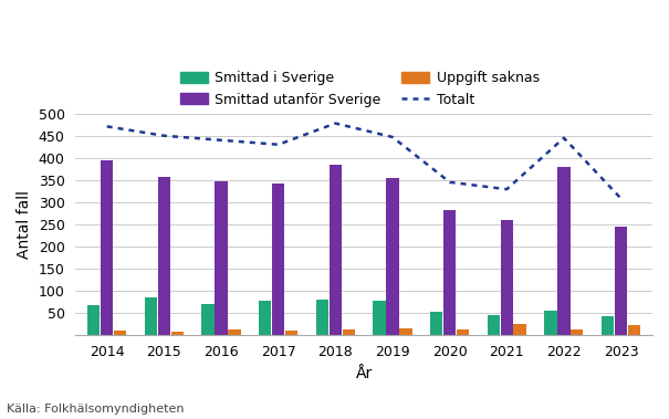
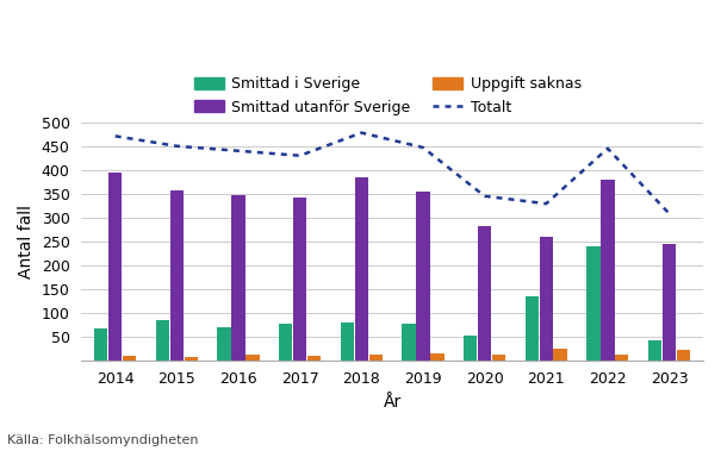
Smittad i Sverige/2021: 45 -> 135
Smittad i Sverige/2022: 54 -> 240
